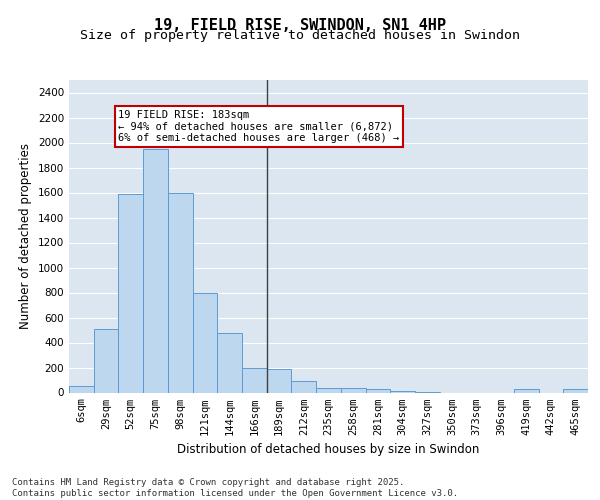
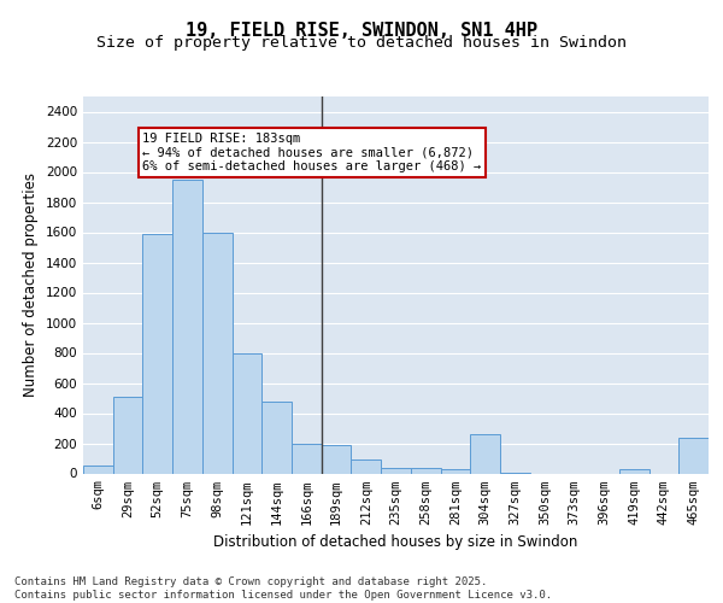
304sqm: 20 -> 260
465sqm: 20 -> 240
